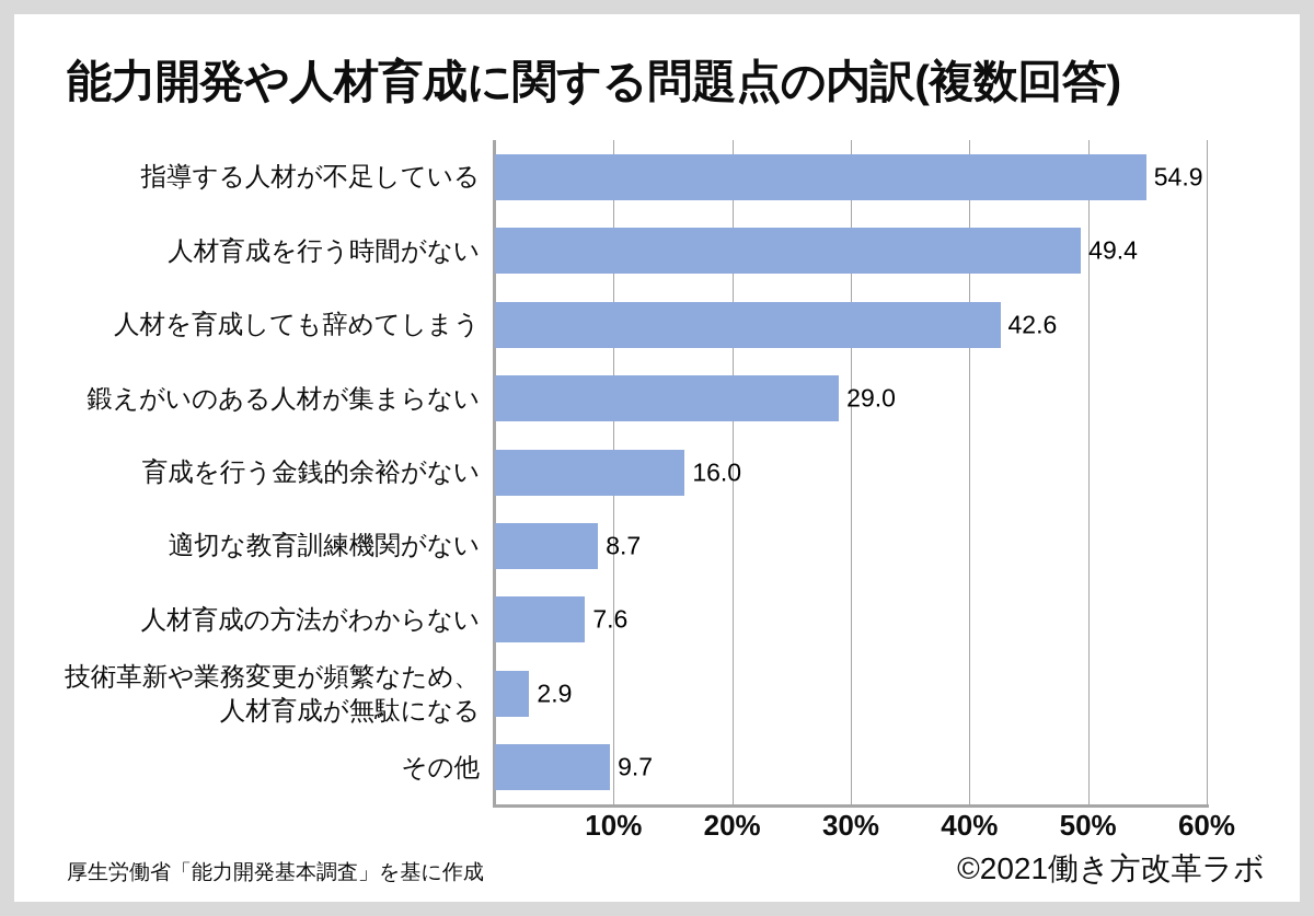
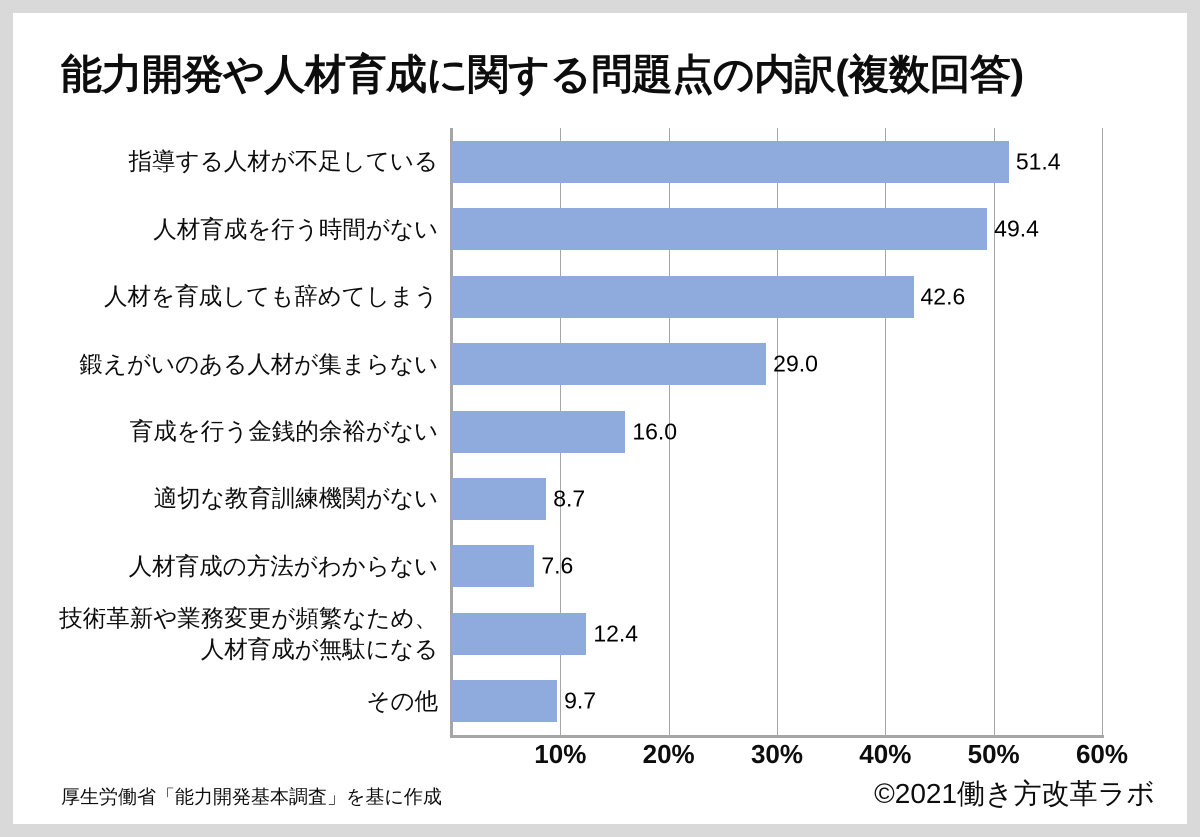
指導する人材が不足している: 54.9 -> 51.4
技術革新や業務変更が頻繁なため、 人材育成が無駄になる: 2.9 -> 12.4
